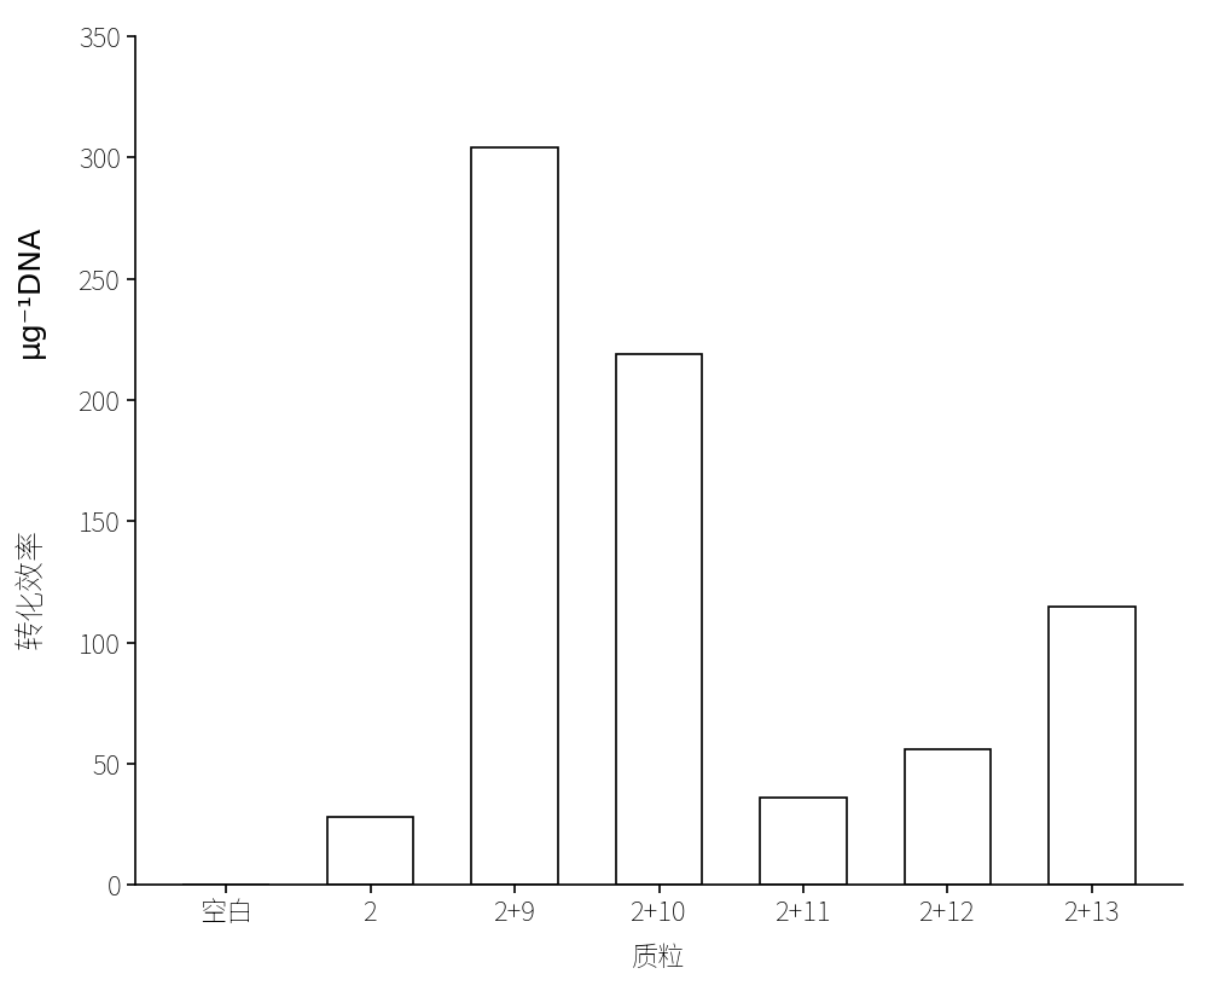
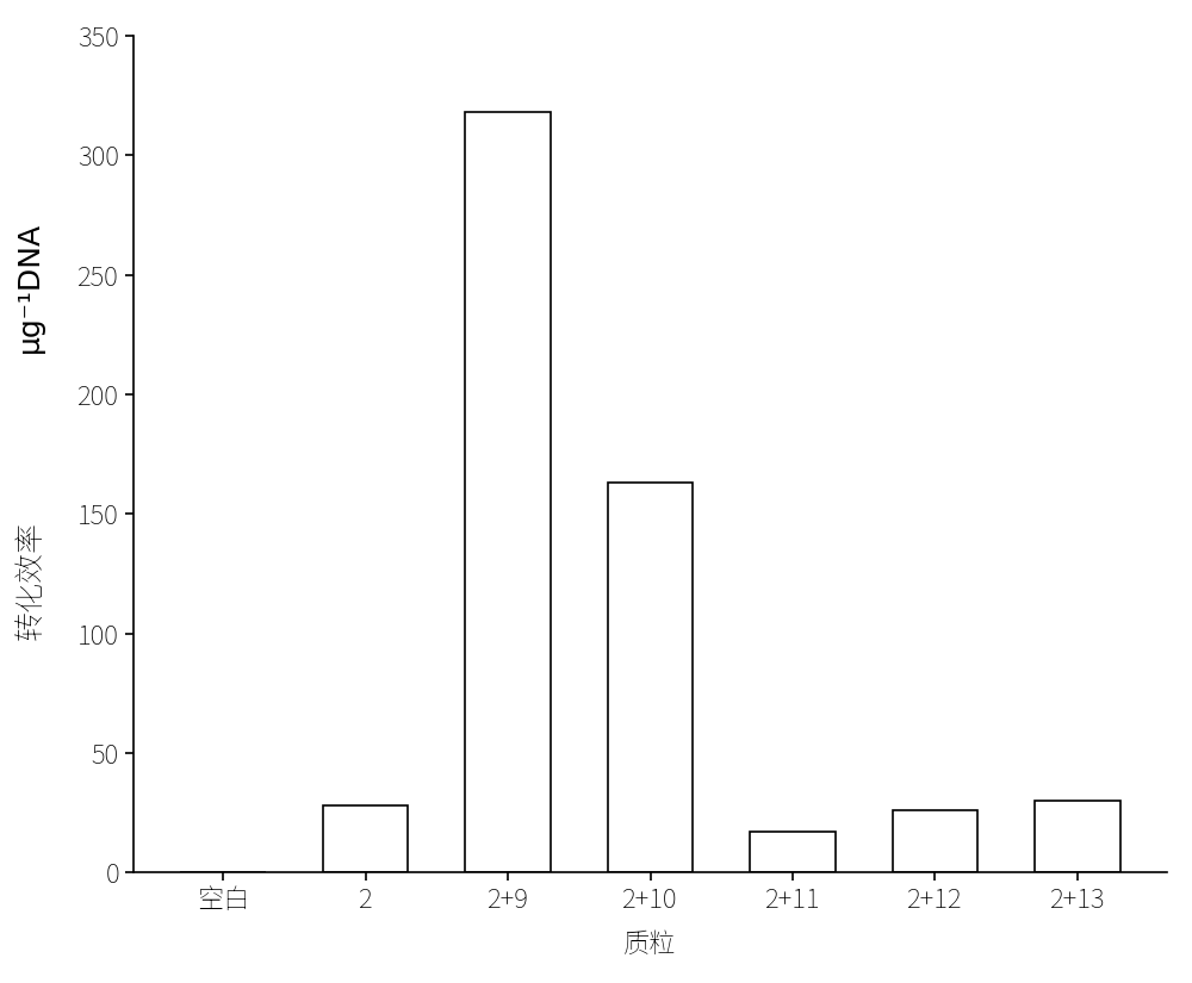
2+9: 304 -> 318
2+10: 219 -> 163
2+11: 36 -> 17
2+12: 56 -> 26
2+13: 115 -> 30
